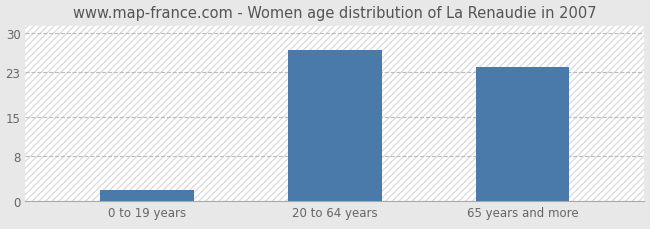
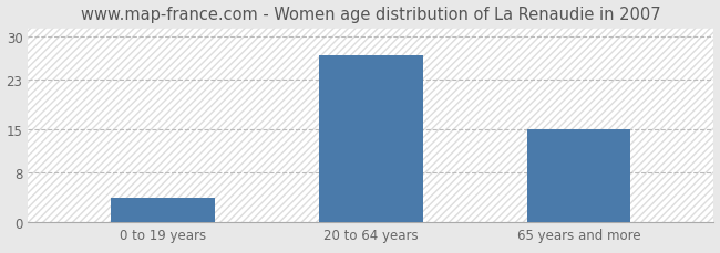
0 to 19 years: 2 -> 4
65 years and more: 24 -> 15
